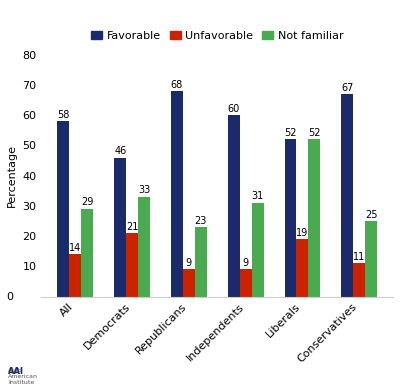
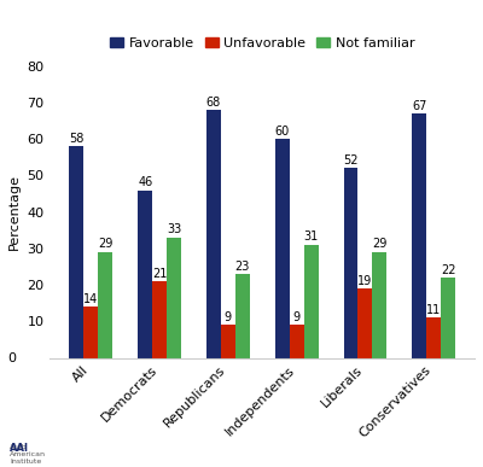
Not familiar/Liberals: 52 -> 29
Not familiar/Conservatives: 25 -> 22
